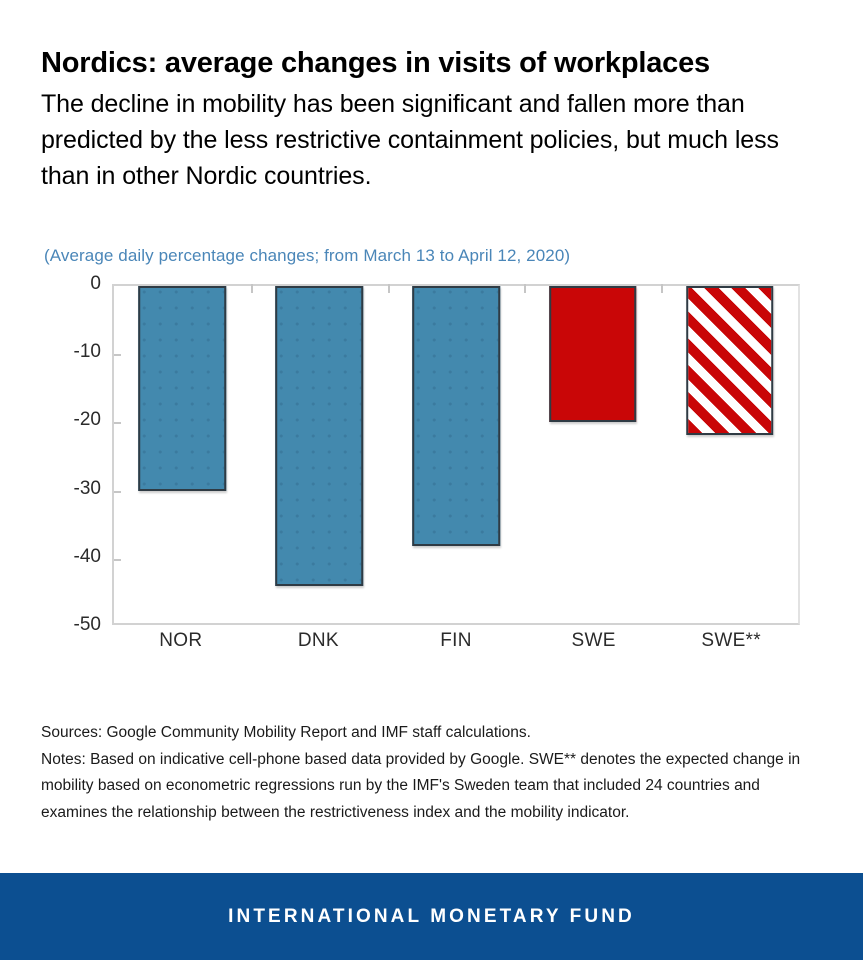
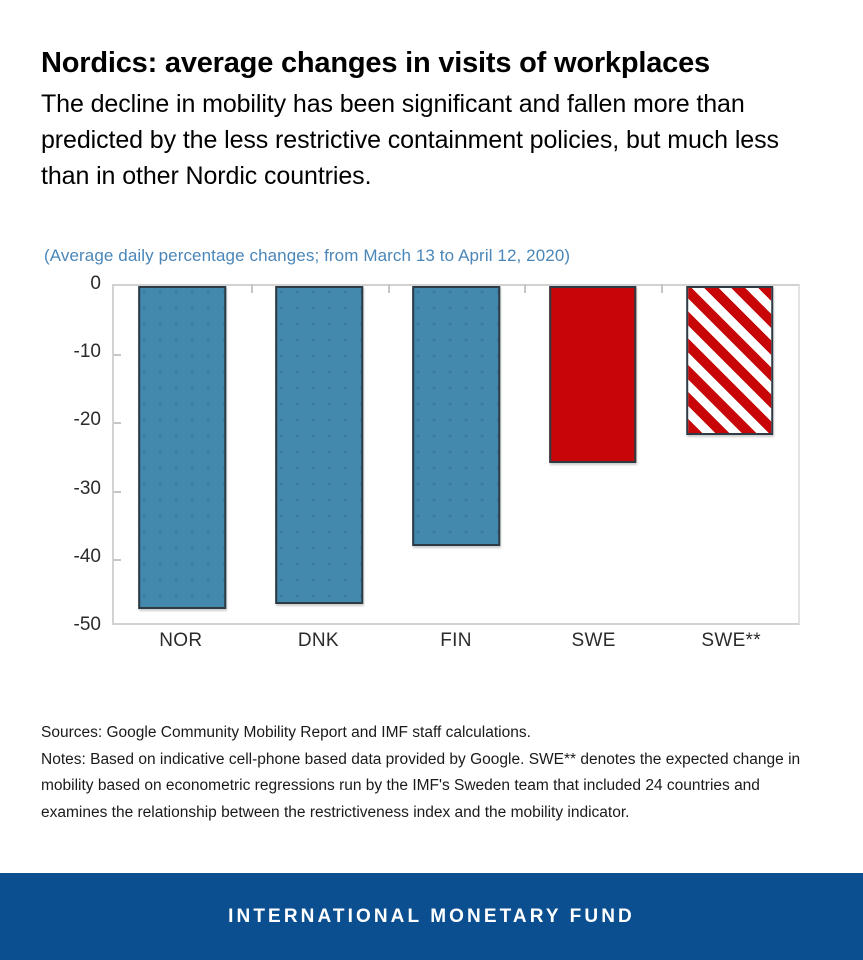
NOR: -30 -> -47
DNK: -44 -> -47
SWE: -20 -> -26
